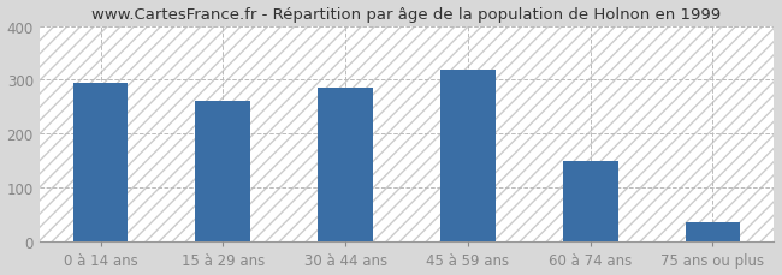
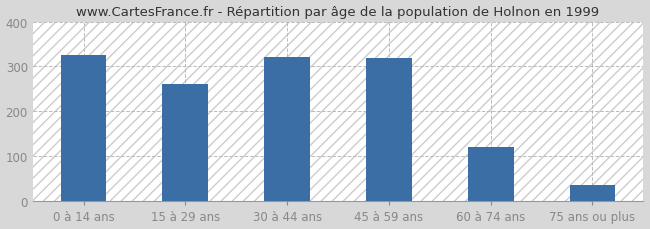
0 à 14 ans: 295 -> 325
30 à 44 ans: 285 -> 320
60 à 74 ans: 150 -> 120
